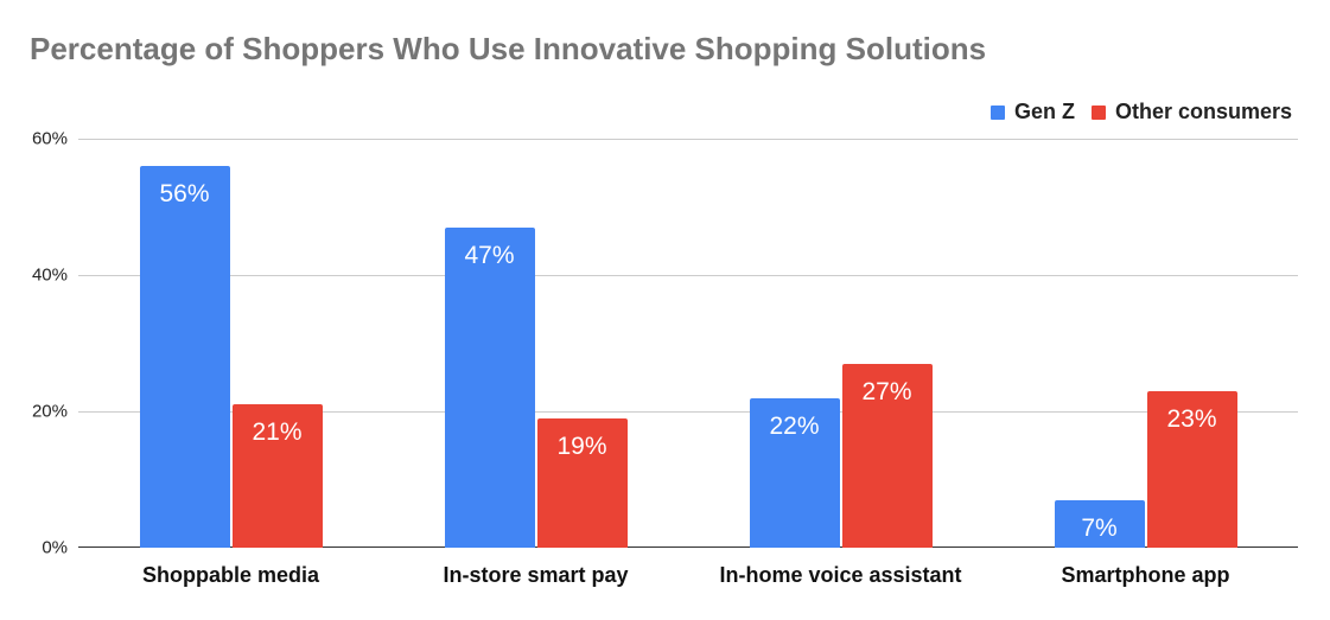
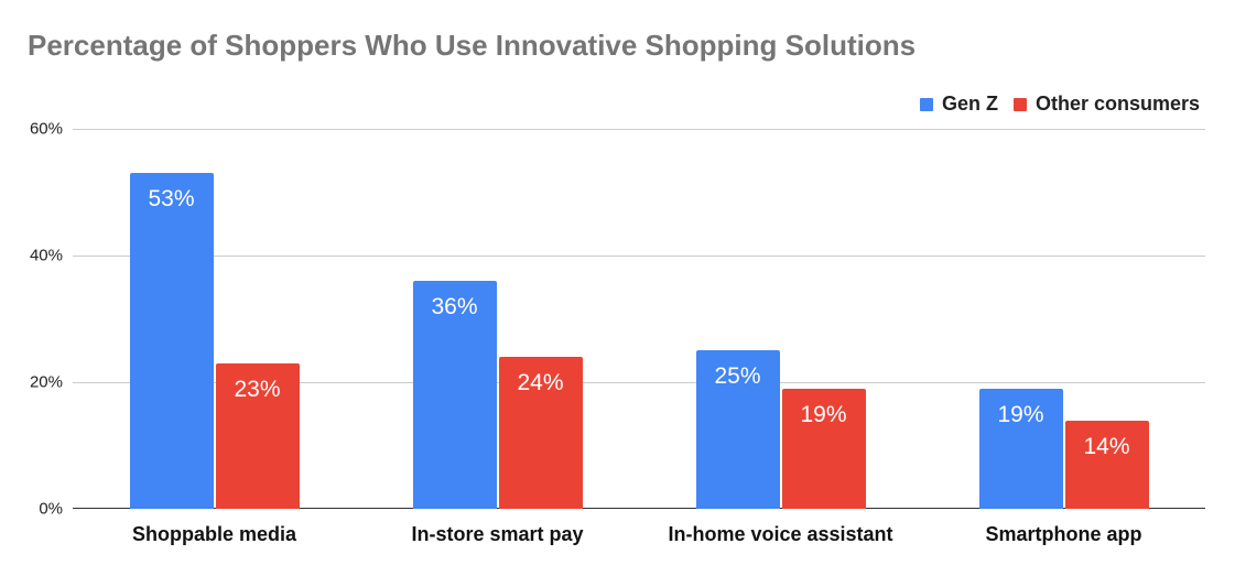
Gen Z/Shoppable media: 56% -> 53%
Other consumers/Shoppable media: 21% -> 23%
Gen Z/In-store smart pay: 47% -> 36%
Other consumers/In-store smart pay: 19% -> 24%
Gen Z/In-home voice assistant: 22% -> 25%
Other consumers/In-home voice assistant: 27% -> 19%
Gen Z/Smartphone app: 7% -> 19%
Other consumers/Smartphone app: 23% -> 14%
